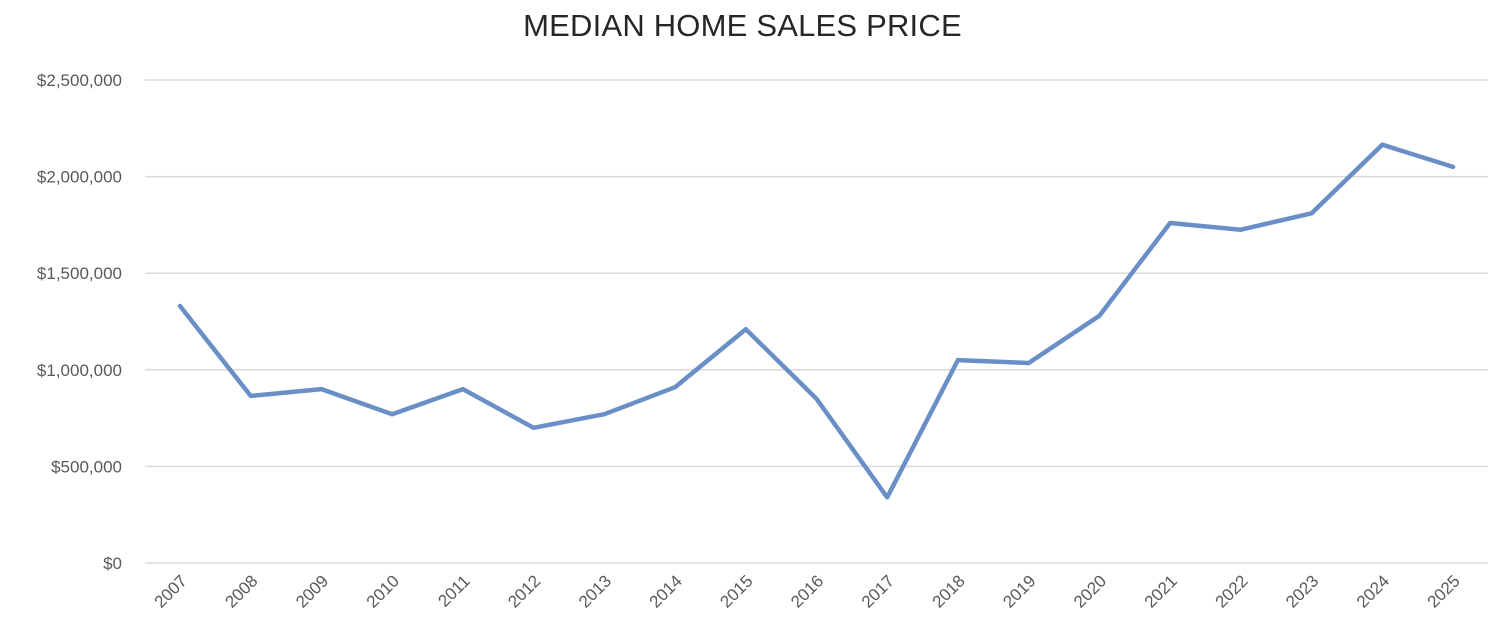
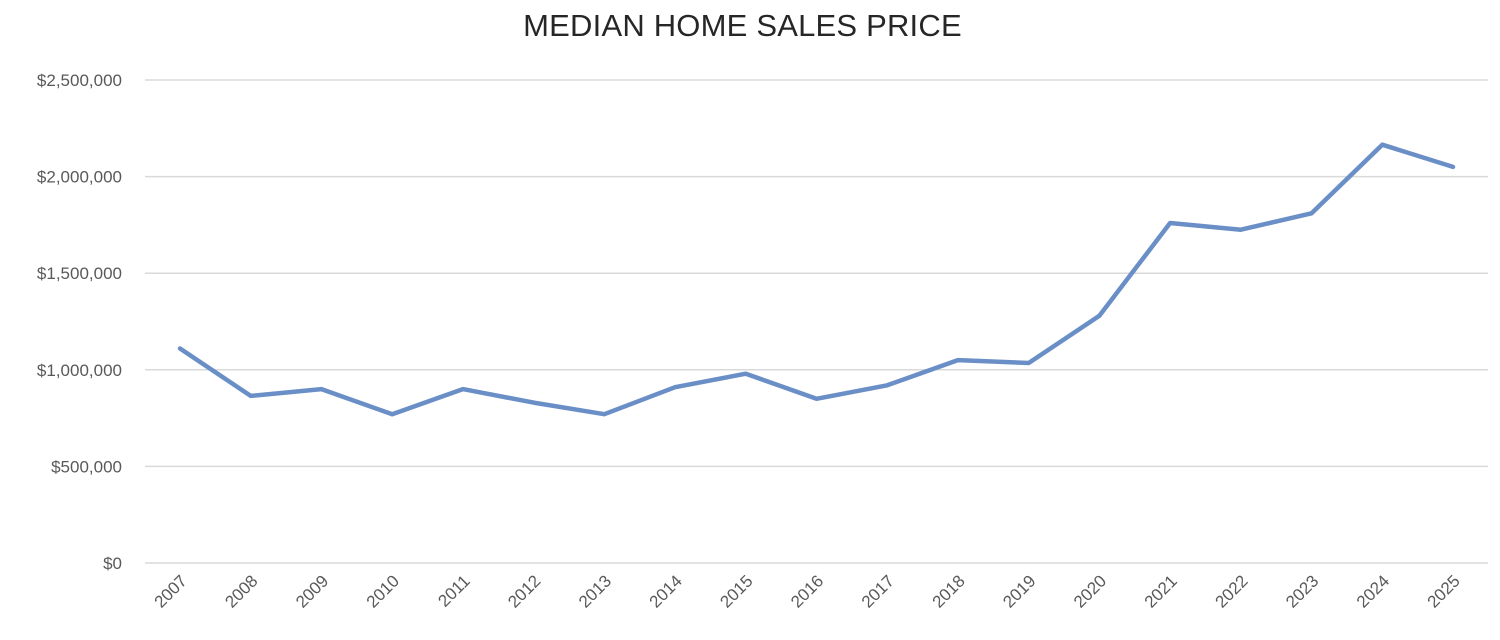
2007: $1330000 -> $1110000
2012: $700000 -> $830000
2015: $1210000 -> $980000
2017: $340000 -> $920000
